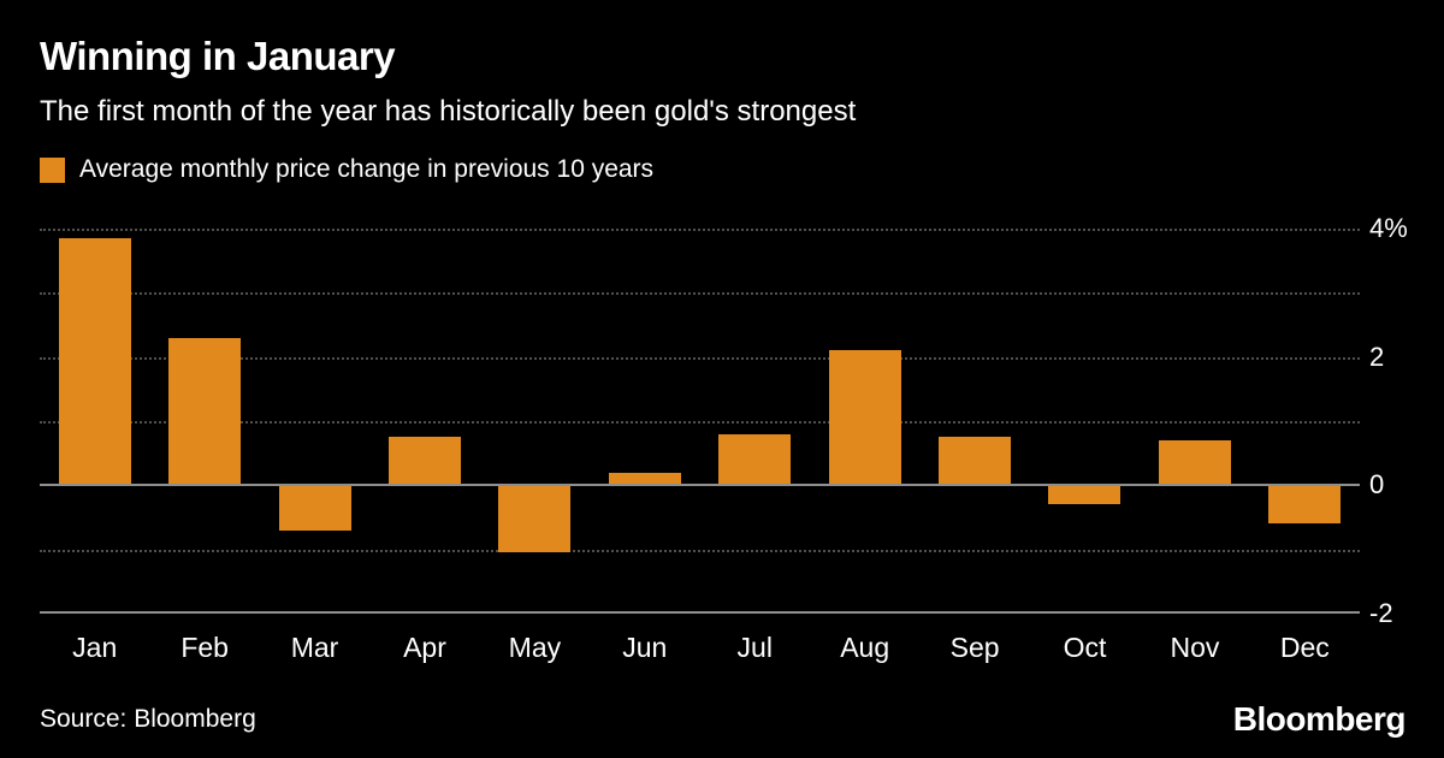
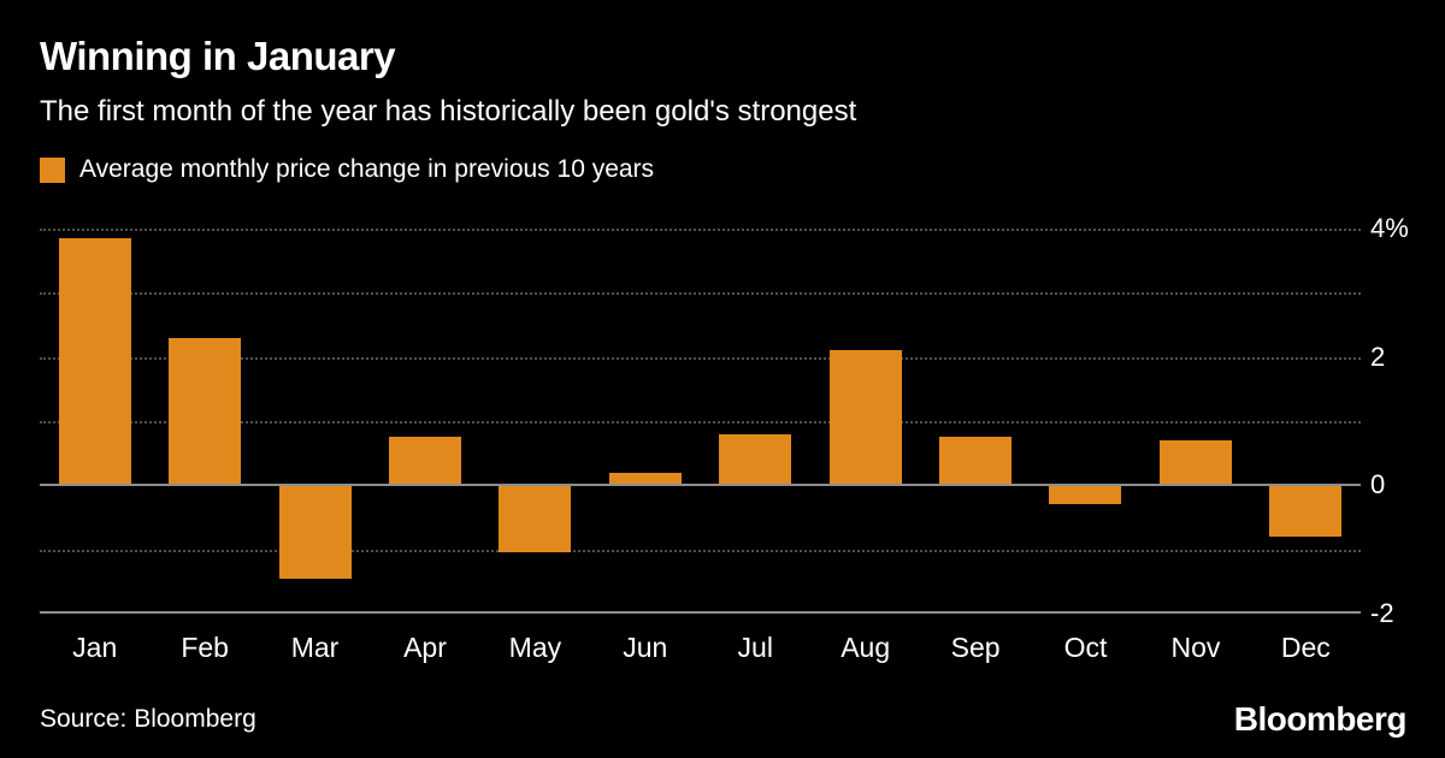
Mar: -0.7% -> -1.4%
Dec: -0.6% -> -0.8%
